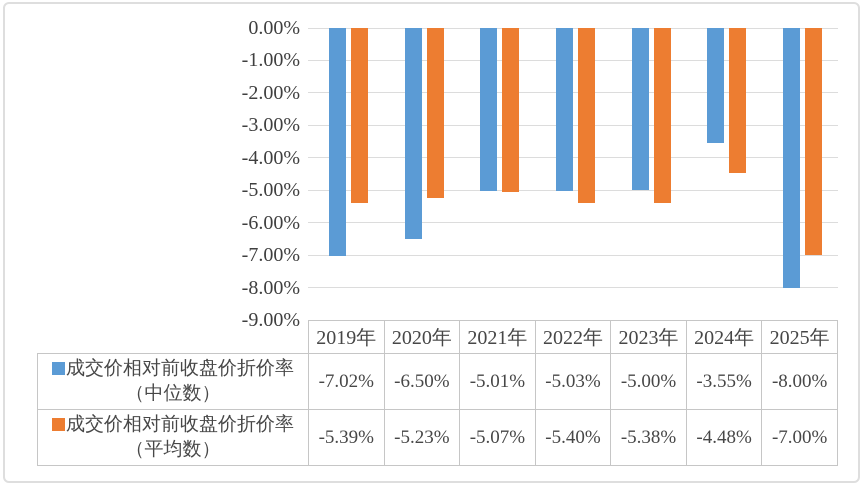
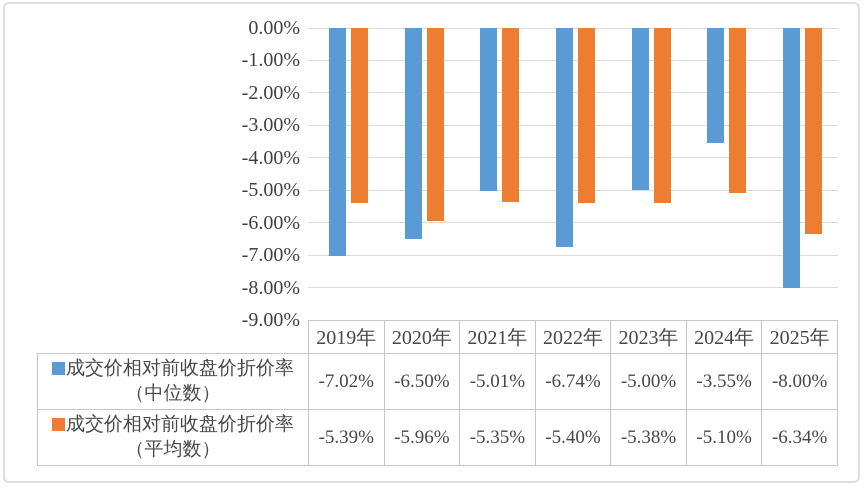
成交价相对前收盘价折价率（平均数）/2020年: -5.23% -> -5.96%
成交价相对前收盘价折价率（平均数）/2021年: -5.07% -> -5.35%
成交价相对前收盘价折价率（中位数）/2022年: -5.03% -> -6.74%
成交价相对前收盘价折价率（平均数）/2024年: -4.48% -> -5.10%
成交价相对前收盘价折价率（平均数）/2025年: -7.00% -> -6.34%
